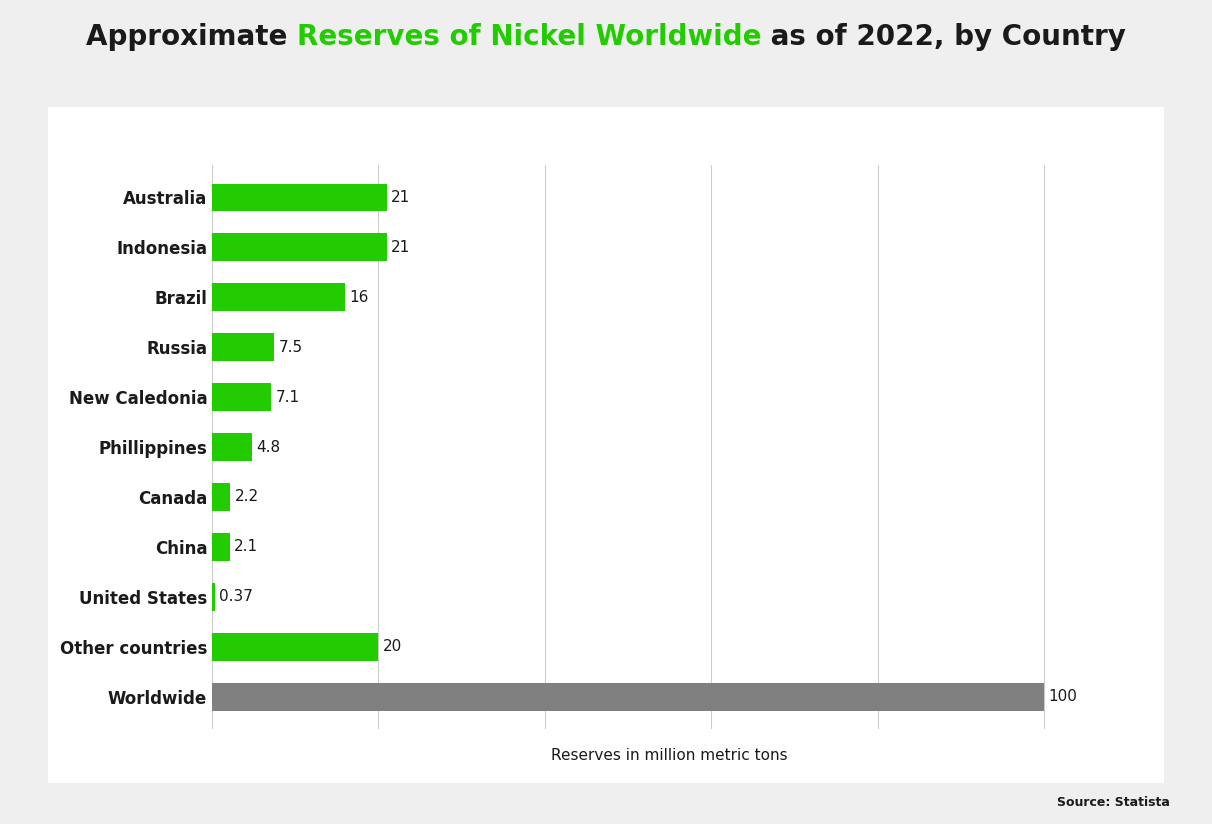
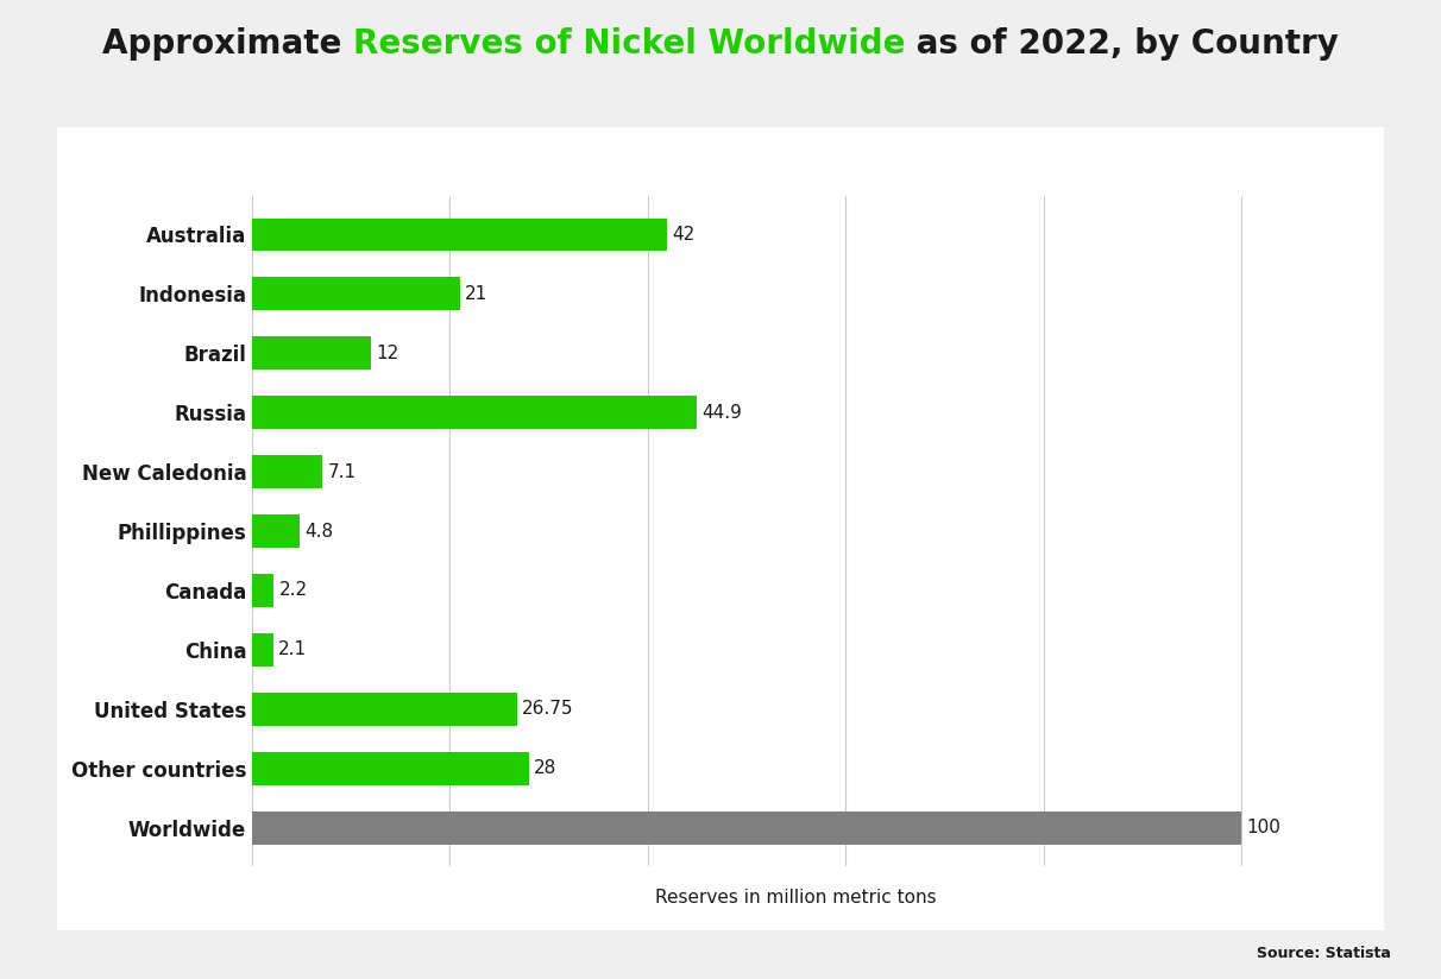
Australia: 21 -> 42
Brazil: 16 -> 12
Russia: 7.5 -> 44.9
United States: 0.37 -> 26.75
Other countries: 20 -> 28
